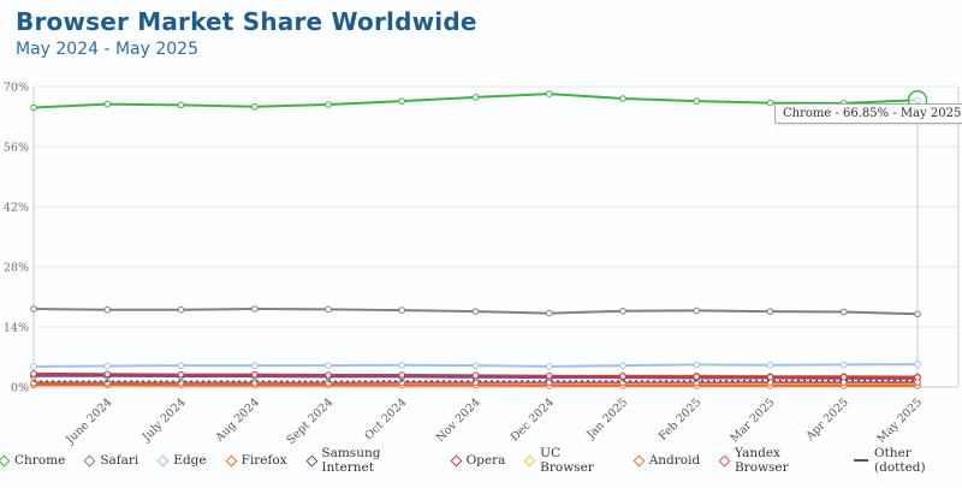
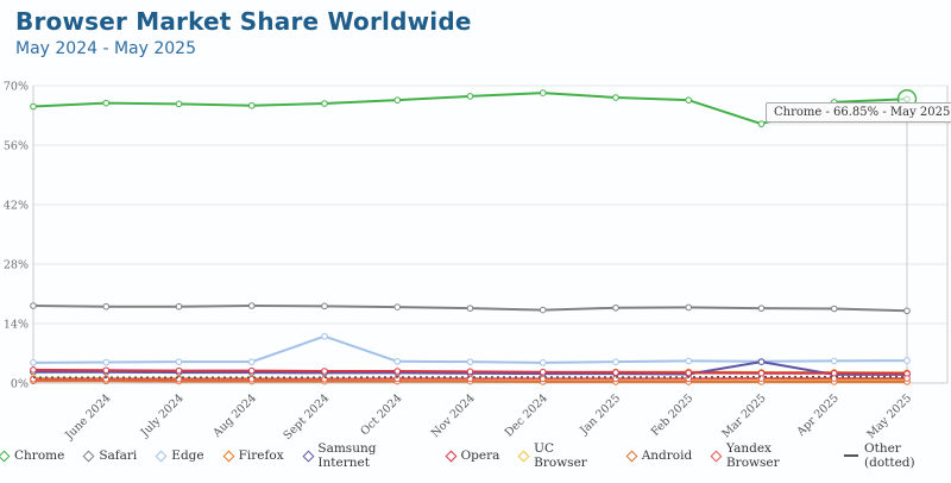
Edge/Sept 2024: 5% -> 11%
Chrome/Mar 2025: 66% -> 61%
Samsung Internet/Mar 2025: 2% -> 5%
